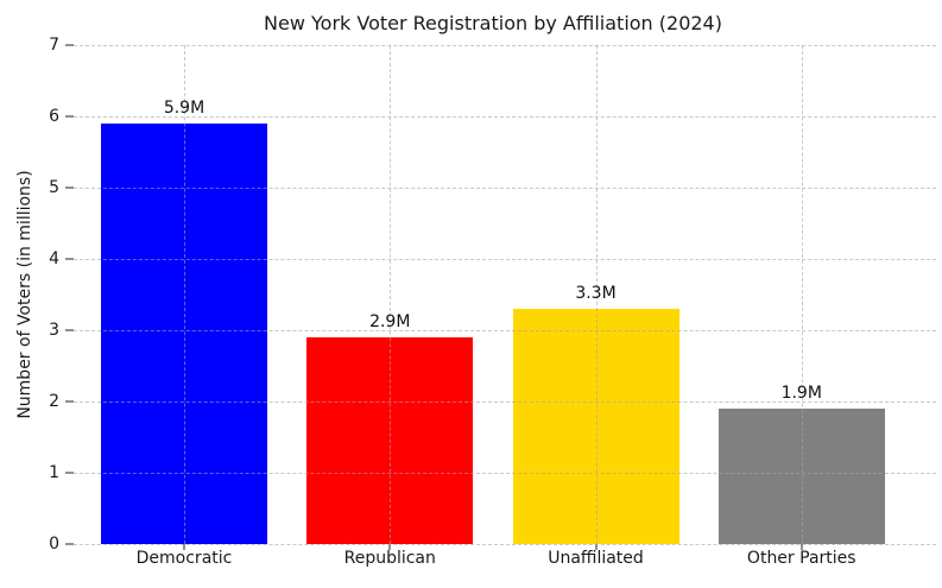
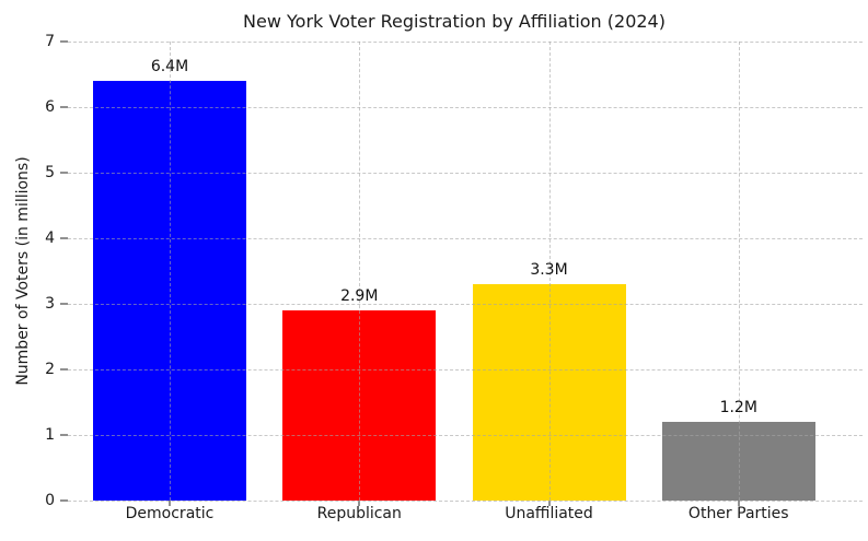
Democratic: 5.9M -> 6.4M
Other Parties: 1.9M -> 1.2M
